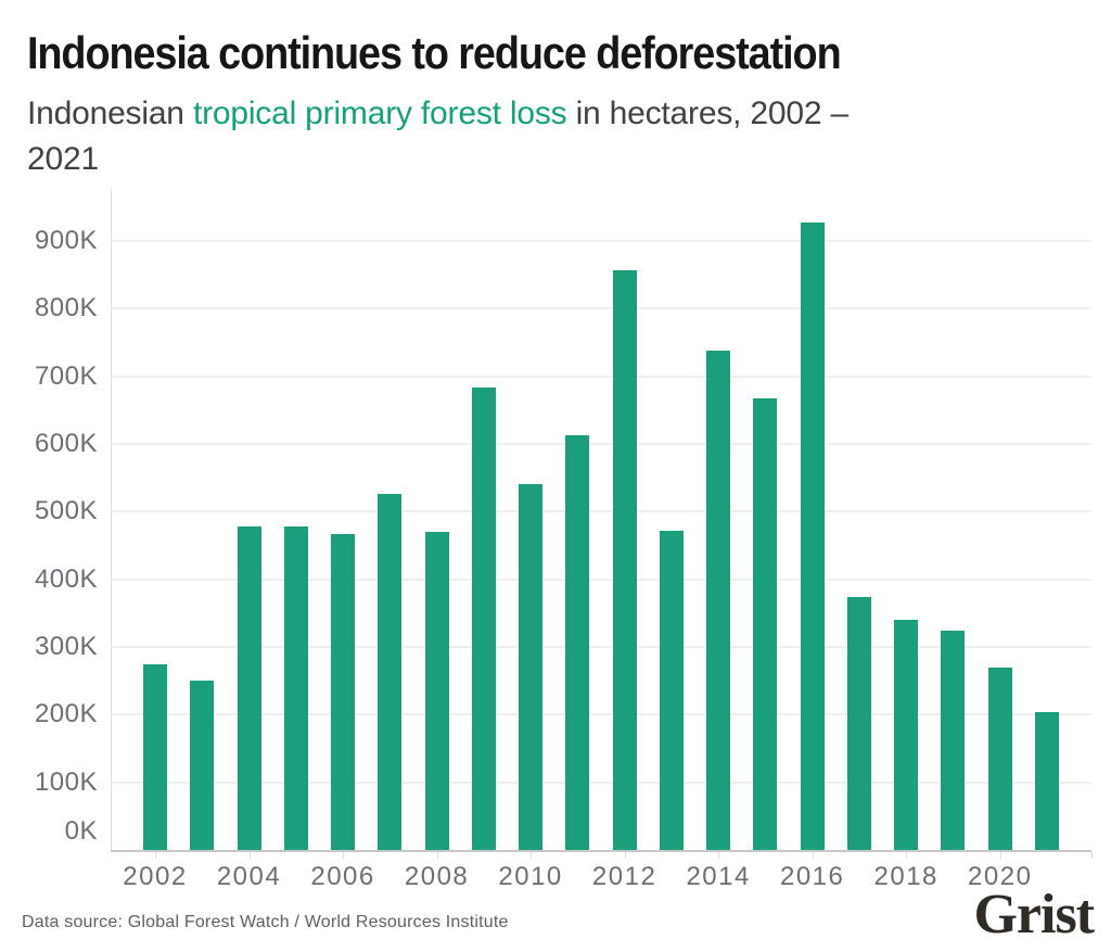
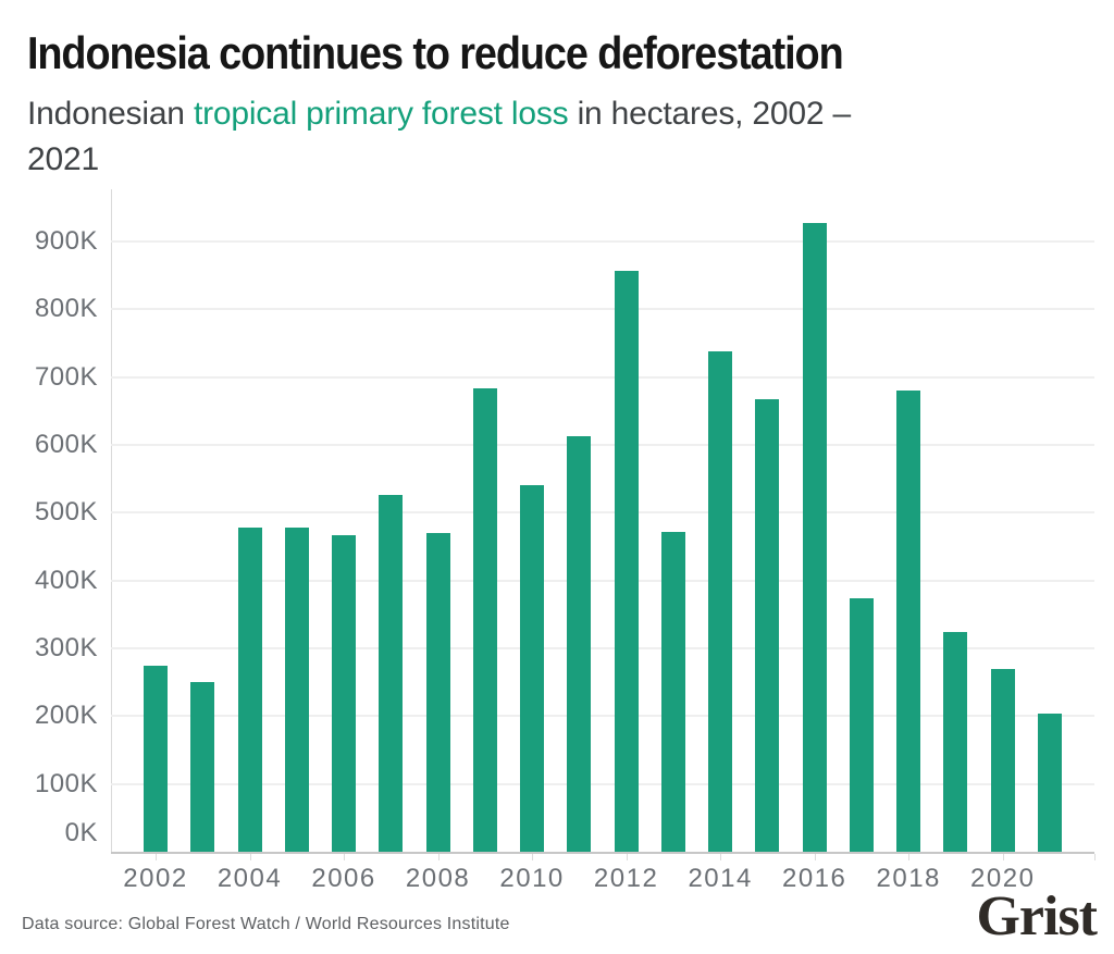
2018: 340K -> 680K
